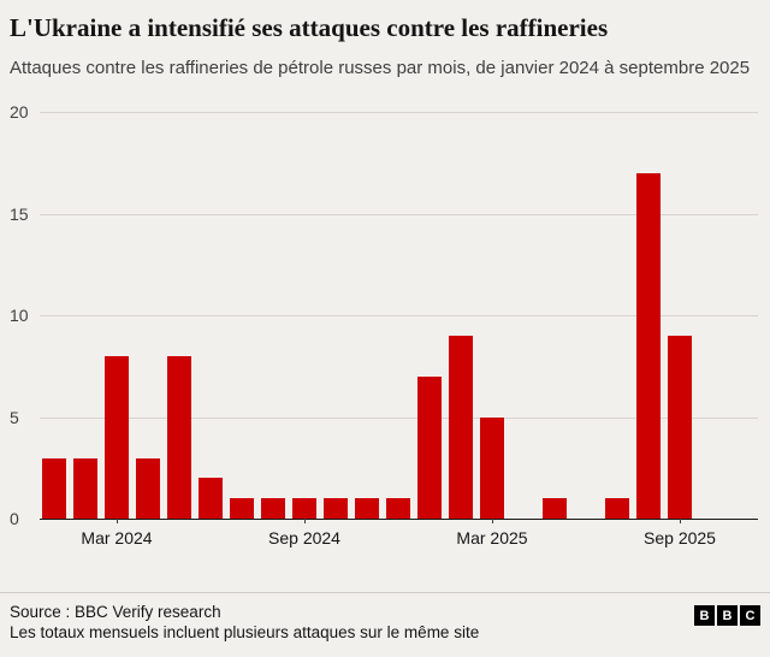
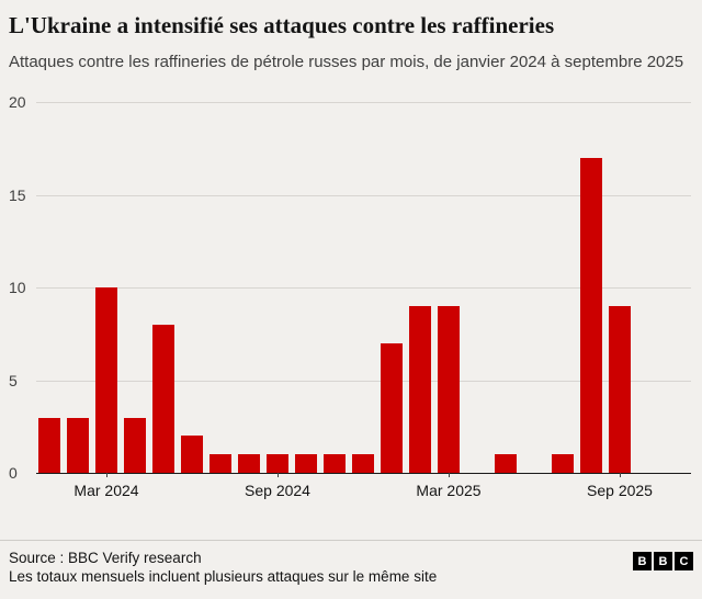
Mar 2024: 8 -> 10
Mar 2025: 5 -> 9
